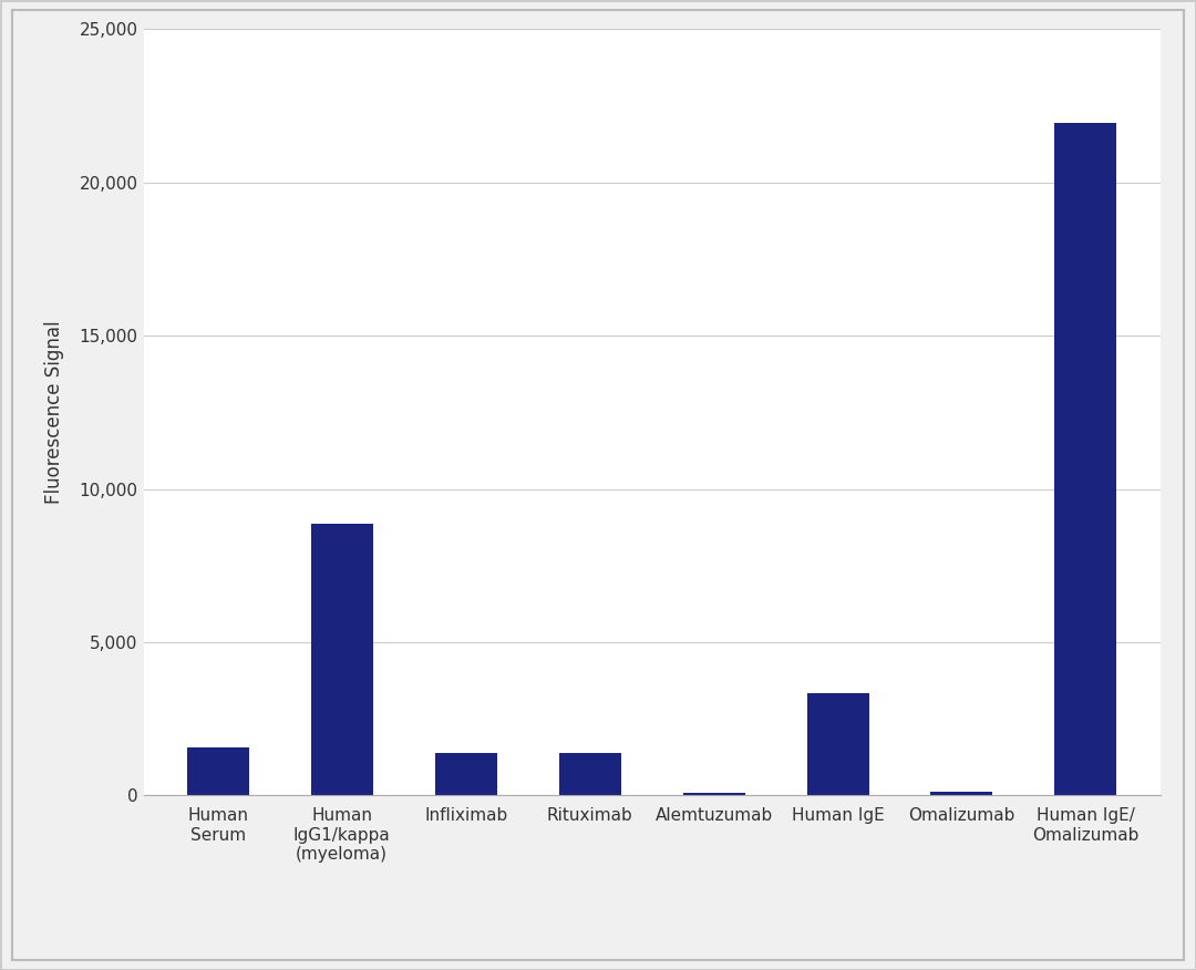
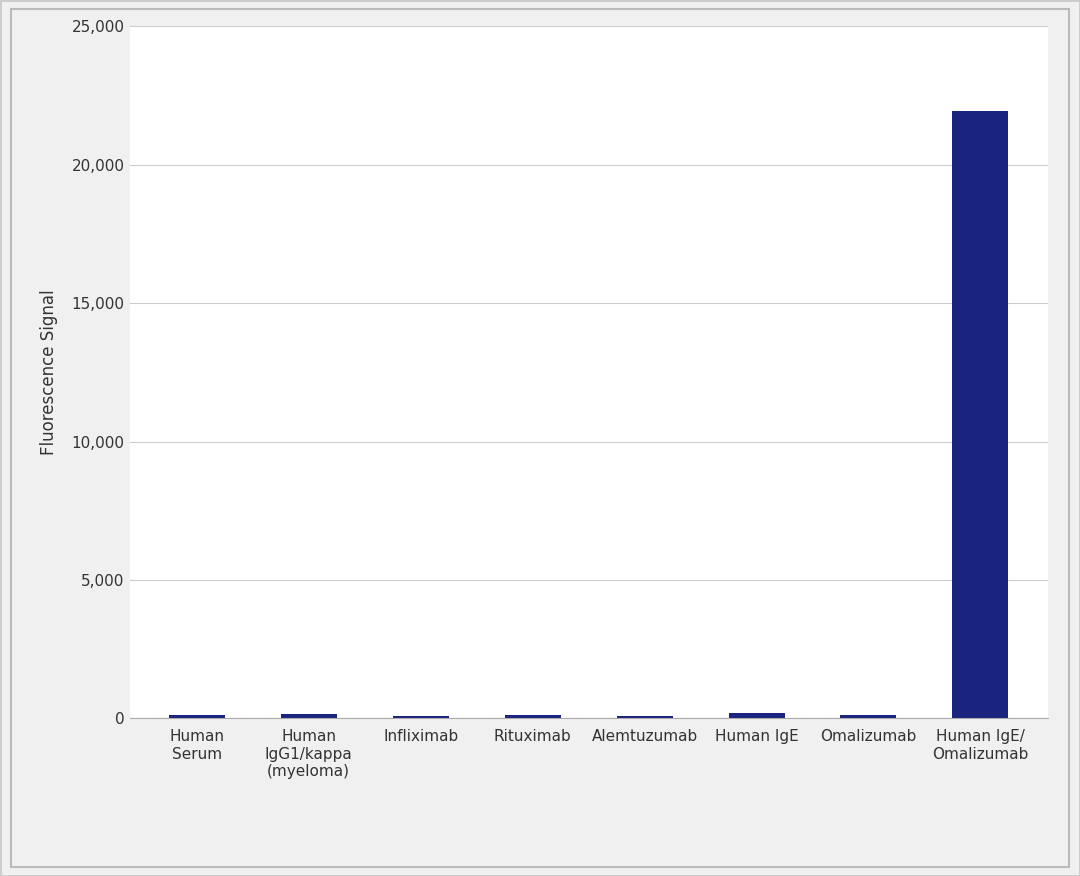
Human Serum: 1,550 -> 130
Human IgG1/kappa (myeloma): 8,850 -> 150
Infliximab: 1,400 -> 80
Rituximab: 1,400 -> 120
Human IgE: 3,350 -> 200
